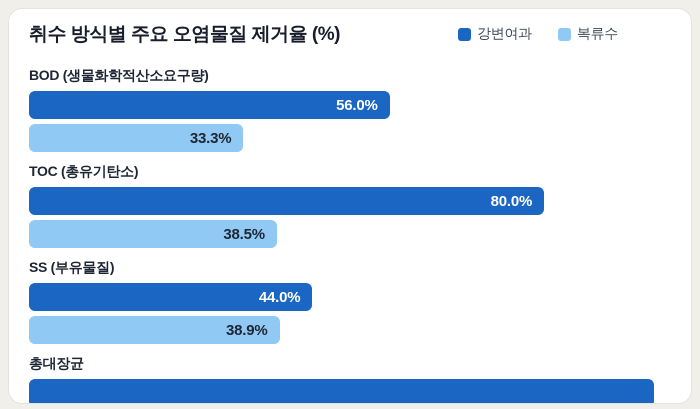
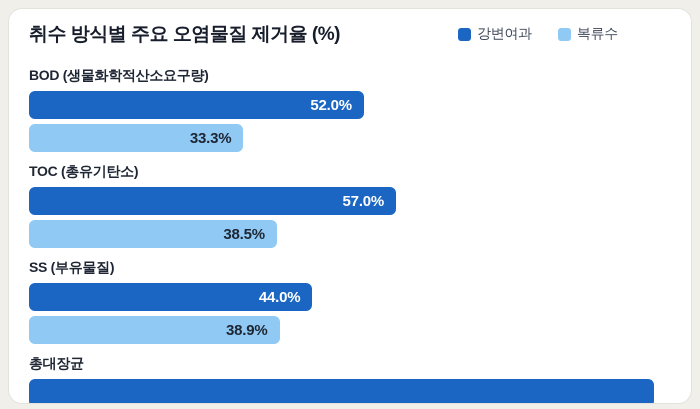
강변여과/BOD (생물화학적산소요구량): 56.0% -> 52.0%
강변여과/TOC (총유기탄소): 80.0% -> 57.0%
